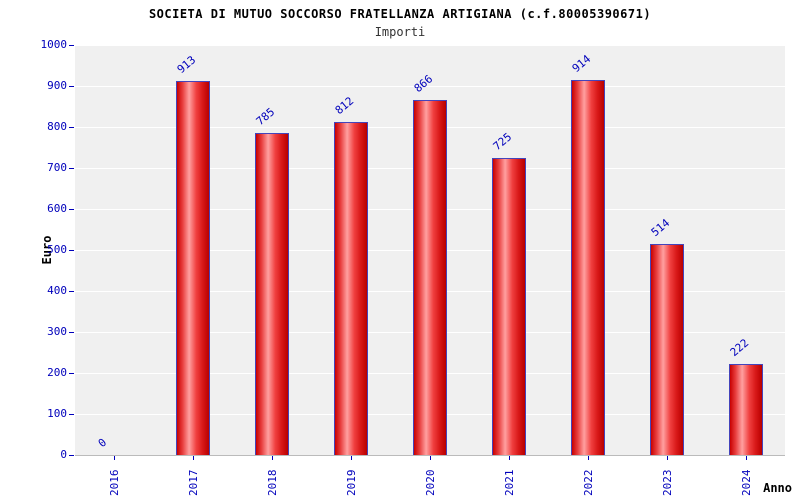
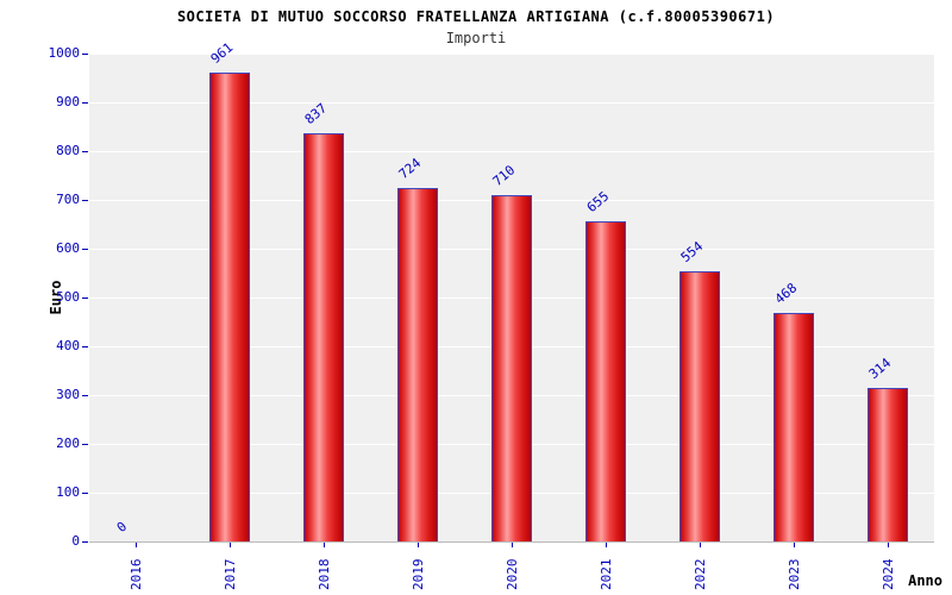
2017: 913 -> 961
2018: 785 -> 837
2019: 812 -> 724
2020: 866 -> 710
2021: 725 -> 655
2022: 914 -> 554
2023: 514 -> 468
2024: 222 -> 314
